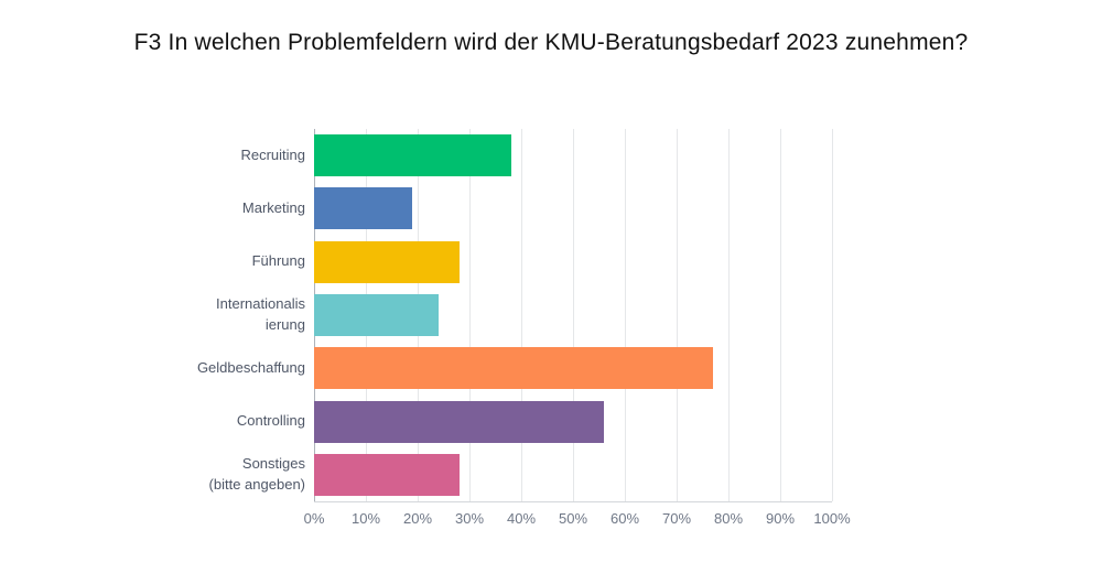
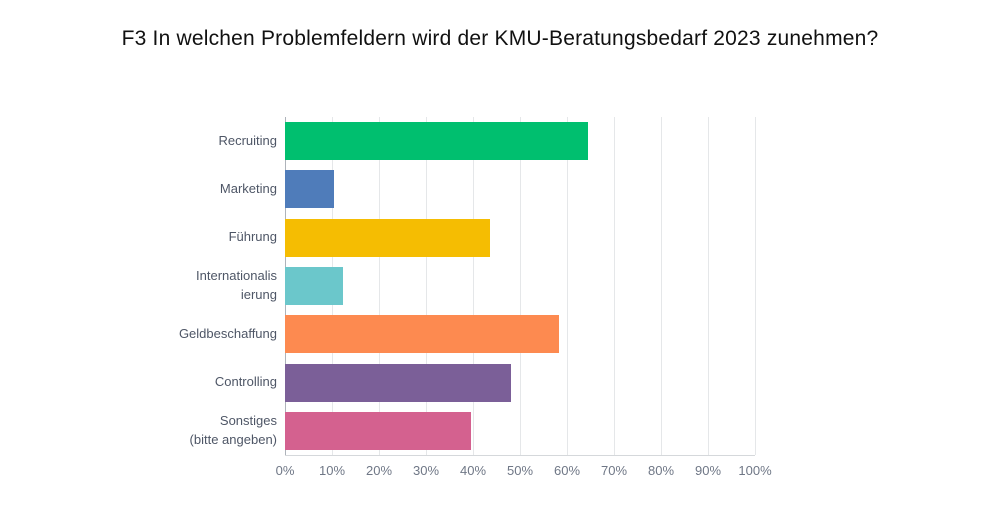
Recruiting: 38% -> 64%
Marketing: 19% -> 10%
Führung: 28% -> 44%
Internationalisierung: 24% -> 12%
Geldbeschaffung: 77% -> 58%
Controlling: 56% -> 48%
Sonstiges (bitte angeben): 28% -> 40%
